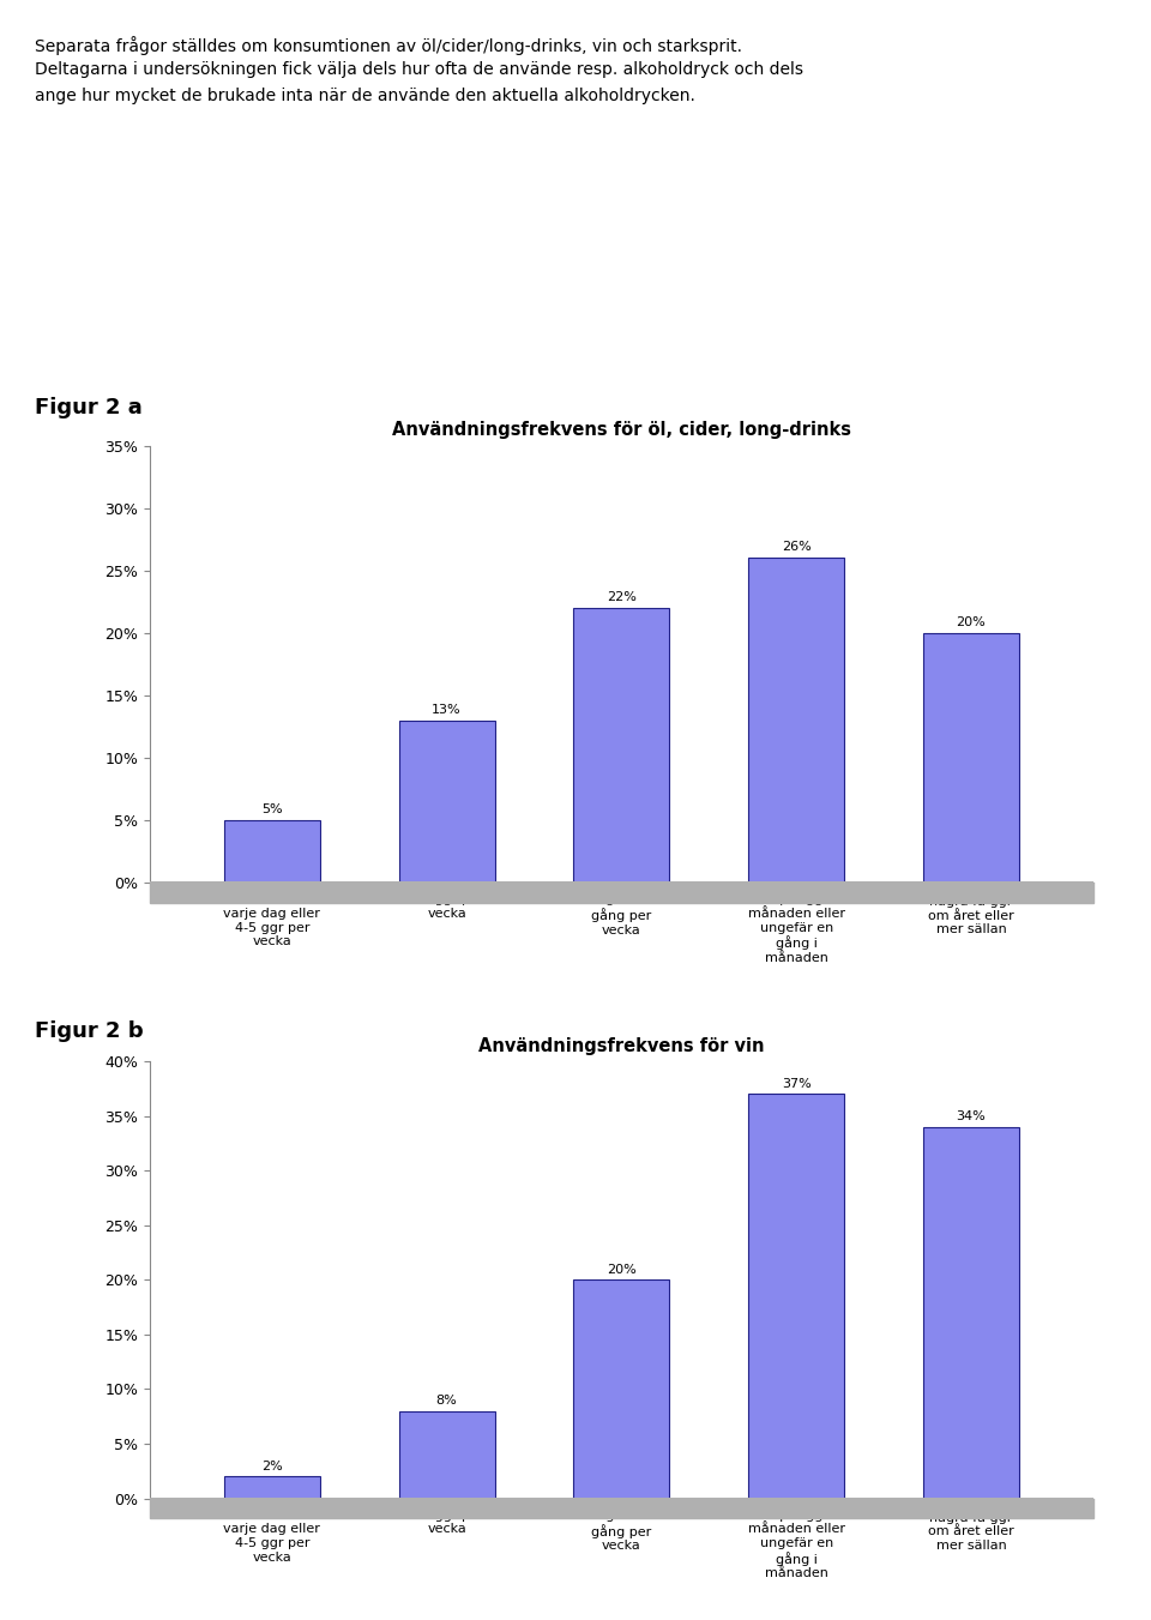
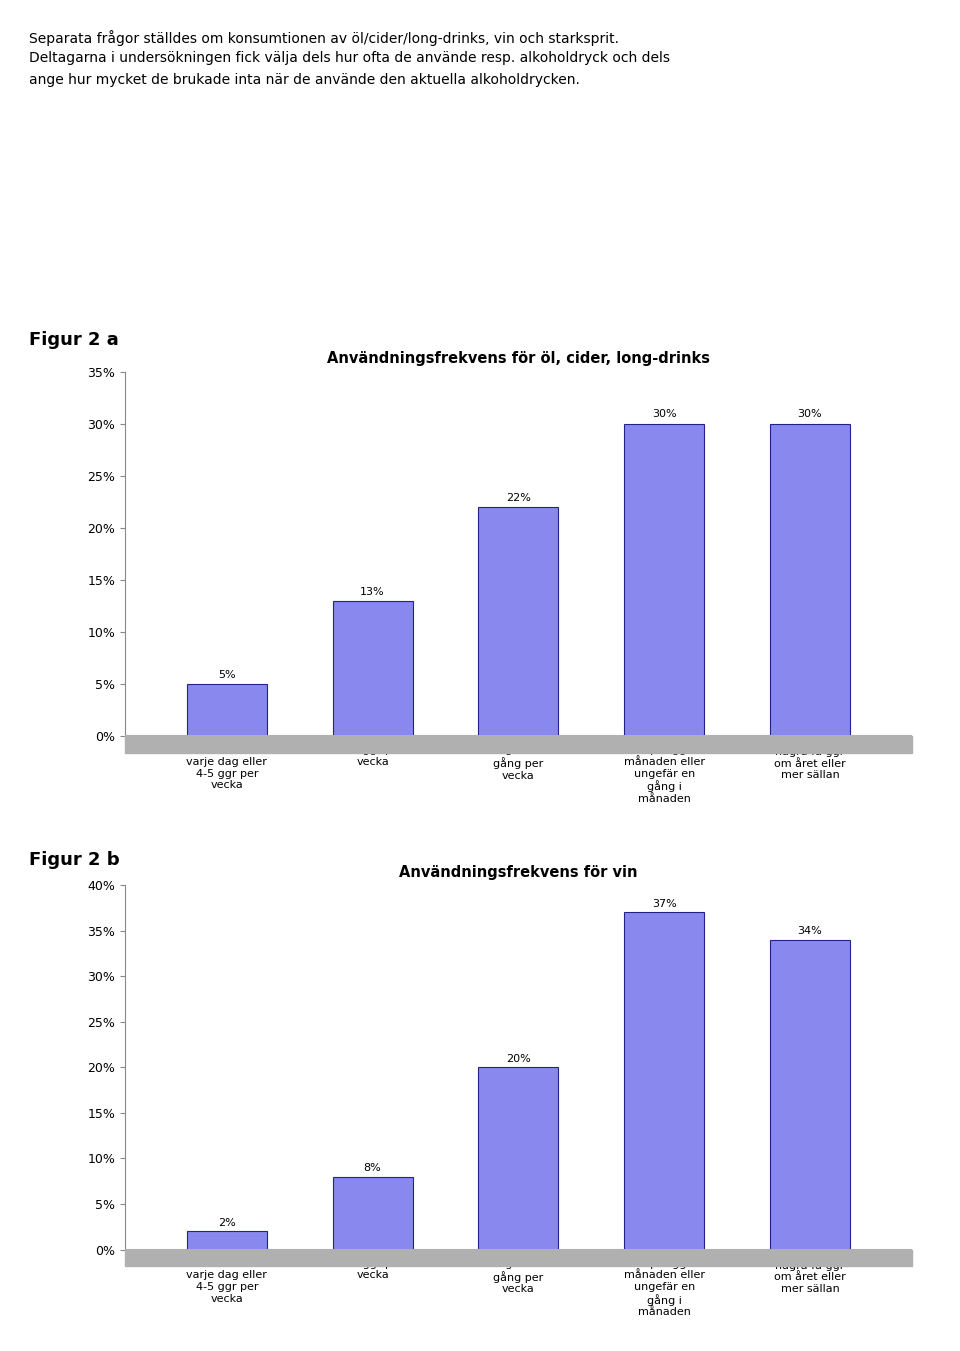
Användningsfrekvens för öl, cider, long-drinks/ett par ggr i månaden eller ungefär en gång i månaden: 26% -> 30%
Användningsfrekvens för öl, cider, long-drinks/några få ggr om året eller mer sällan: 20% -> 30%
